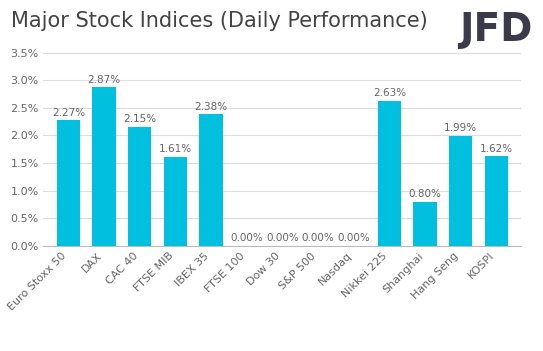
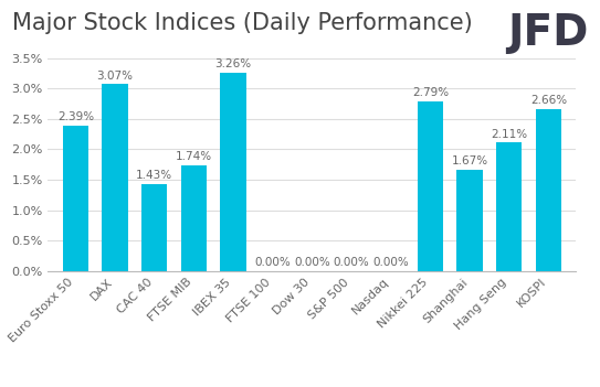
Euro Stoxx 50: 2.27% -> 2.39%
DAX: 2.87% -> 3.07%
CAC 40: 2.15% -> 1.43%
FTSE MIB: 1.61% -> 1.74%
IBEX 35: 2.38% -> 3.26%
Nikkei 225: 2.63% -> 2.79%
Shanghai: 0.80% -> 1.67%
Hang Seng: 1.99% -> 2.11%
KOSPI: 1.62% -> 2.66%
